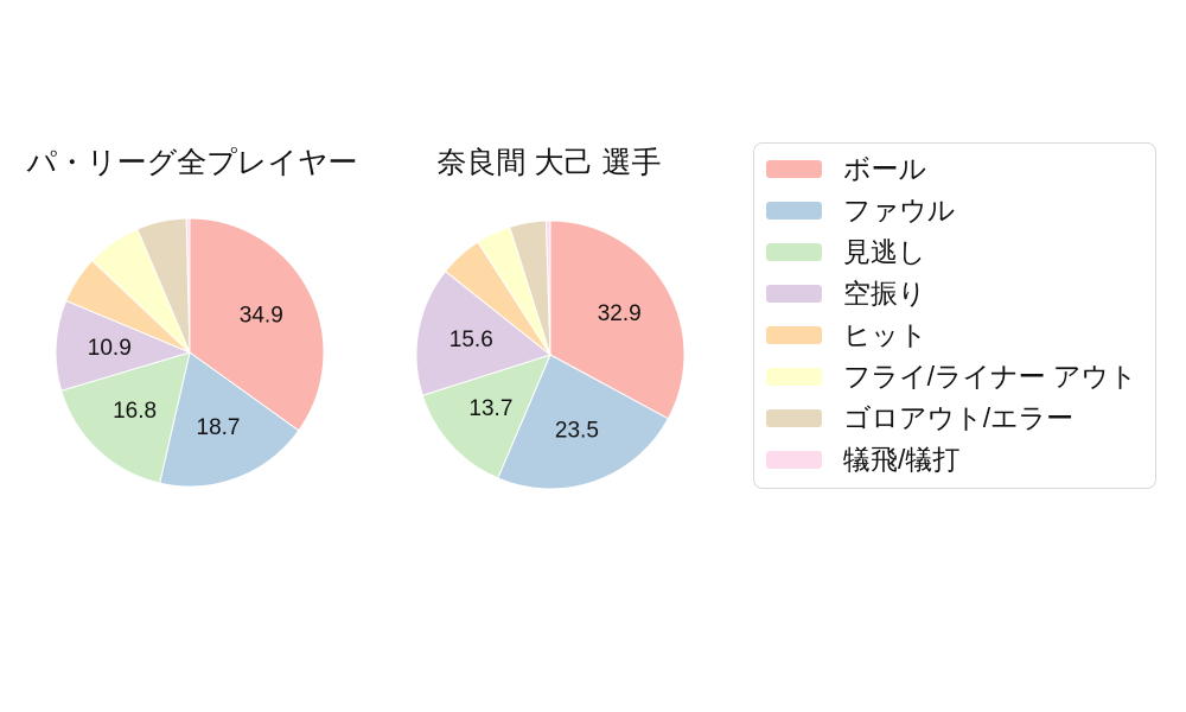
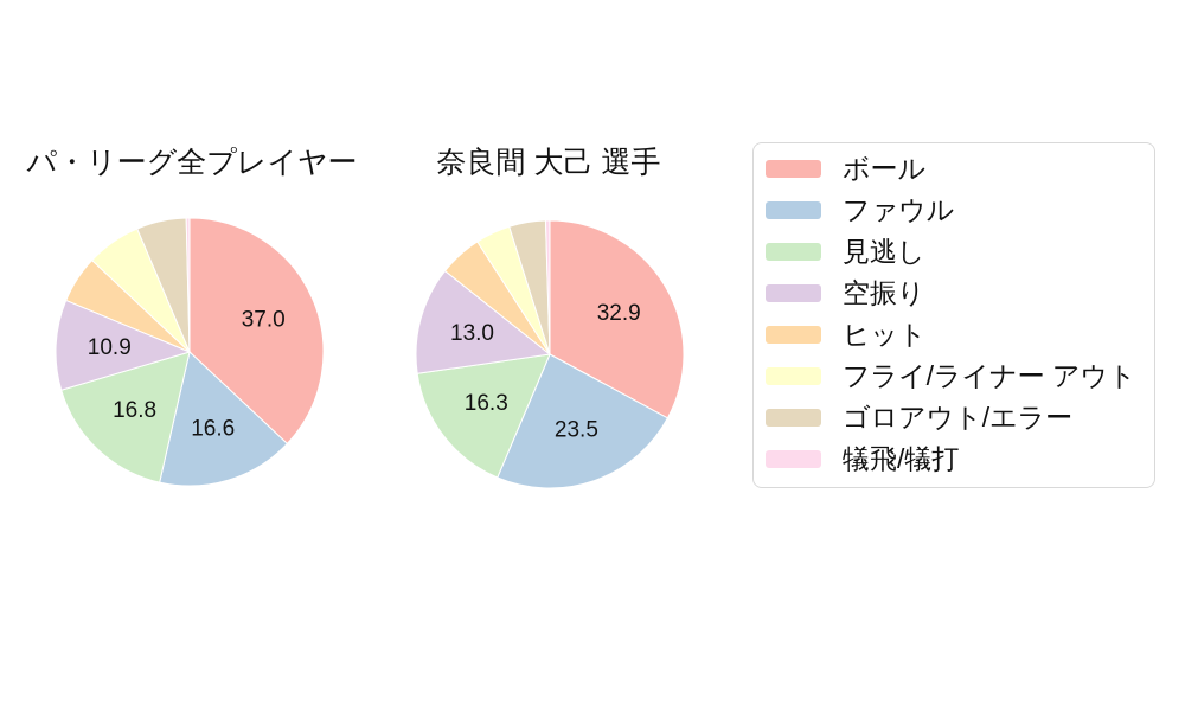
パ・リーグ全プレイヤー/ボール: 34.9 -> 37.0
パ・リーグ全プレイヤー/ファウル: 18.7 -> 16.6
奈良間 大己 選手/見逃し: 13.7 -> 16.3
奈良間 大己 選手/空振り: 15.6 -> 13.0
